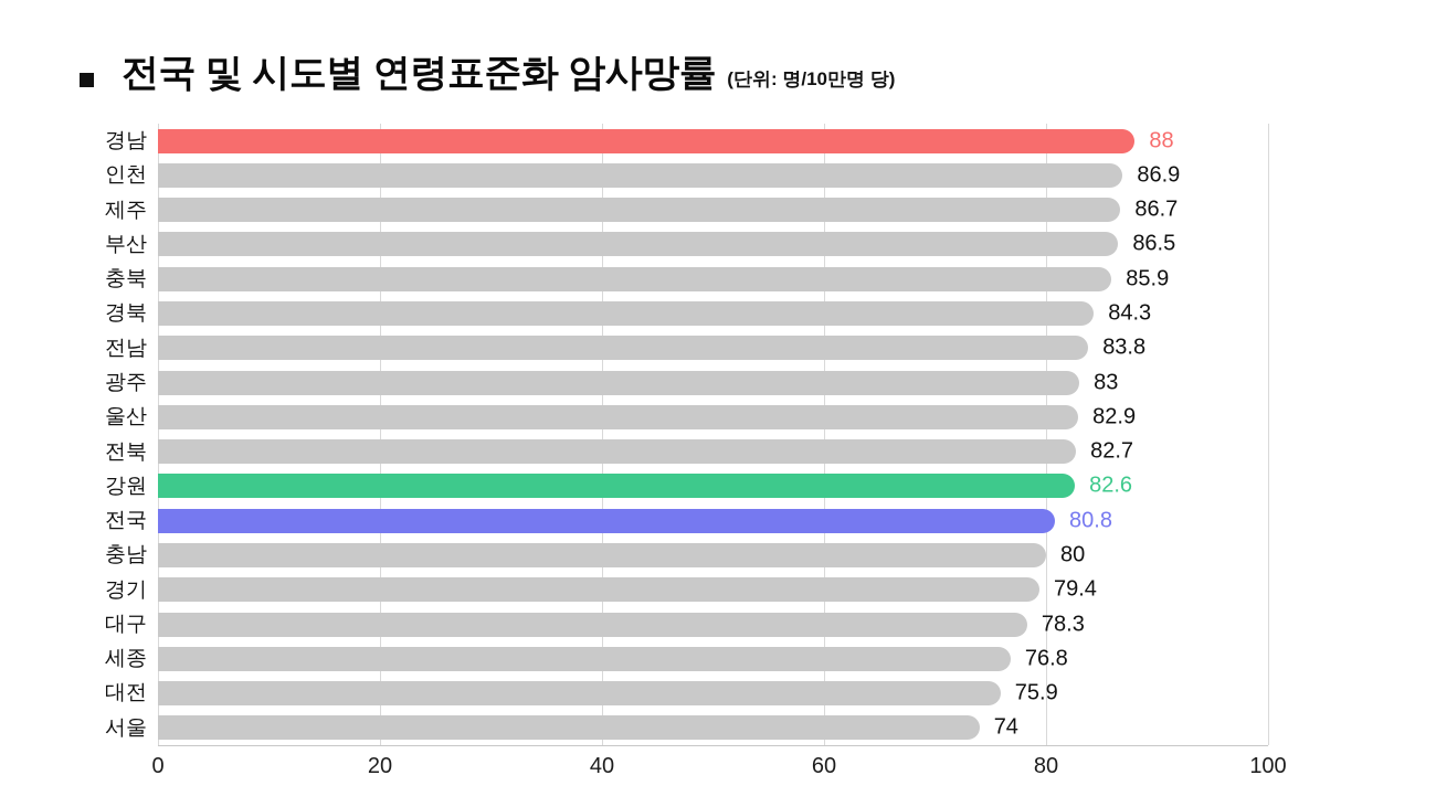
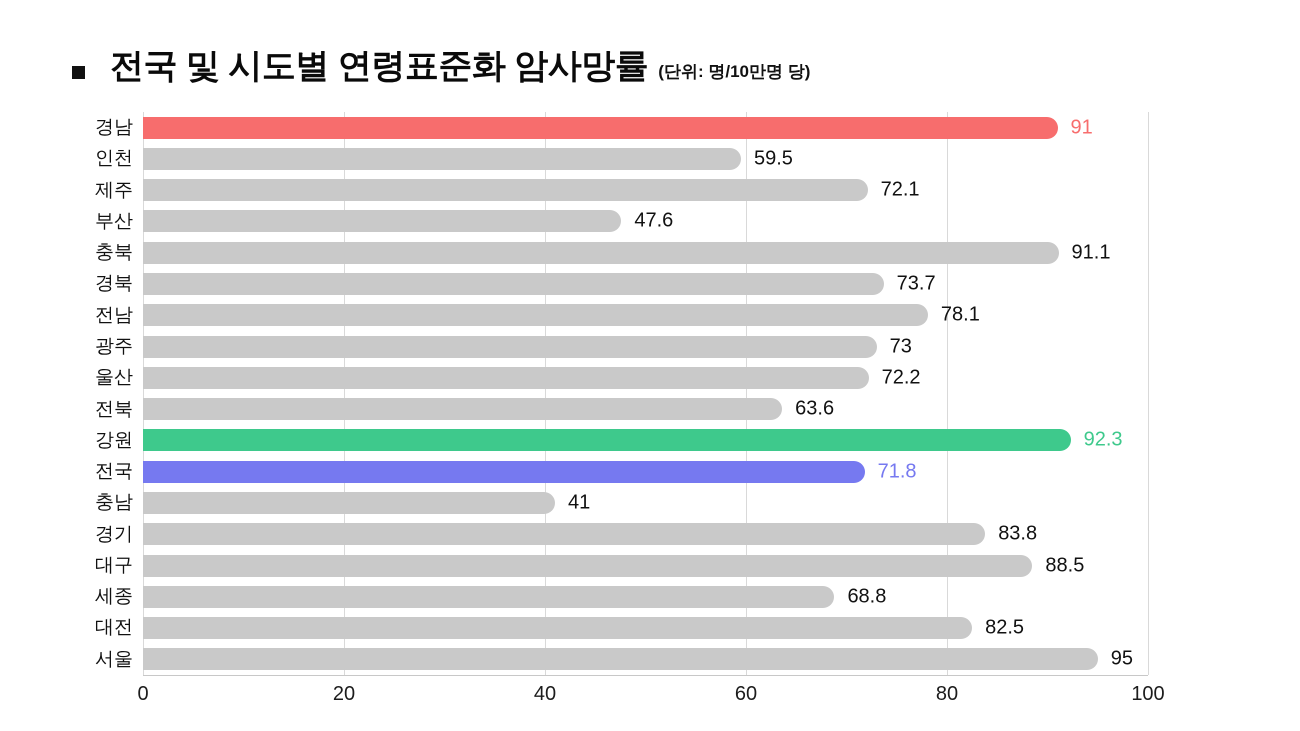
경남: 88 -> 91
인천: 86.9 -> 59.5
제주: 86.7 -> 72.1
부산: 86.5 -> 47.6
충북: 85.9 -> 91.1
경북: 84.3 -> 73.7
전남: 83.8 -> 78.1
광주: 83 -> 73
울산: 82.9 -> 72.2
전북: 82.7 -> 63.6
강원: 82.6 -> 92.3
전국: 80.8 -> 71.8
충남: 80 -> 41
경기: 79.4 -> 83.8
대구: 78.3 -> 88.5
세종: 76.8 -> 68.8
대전: 75.9 -> 82.5
서울: 74 -> 95
